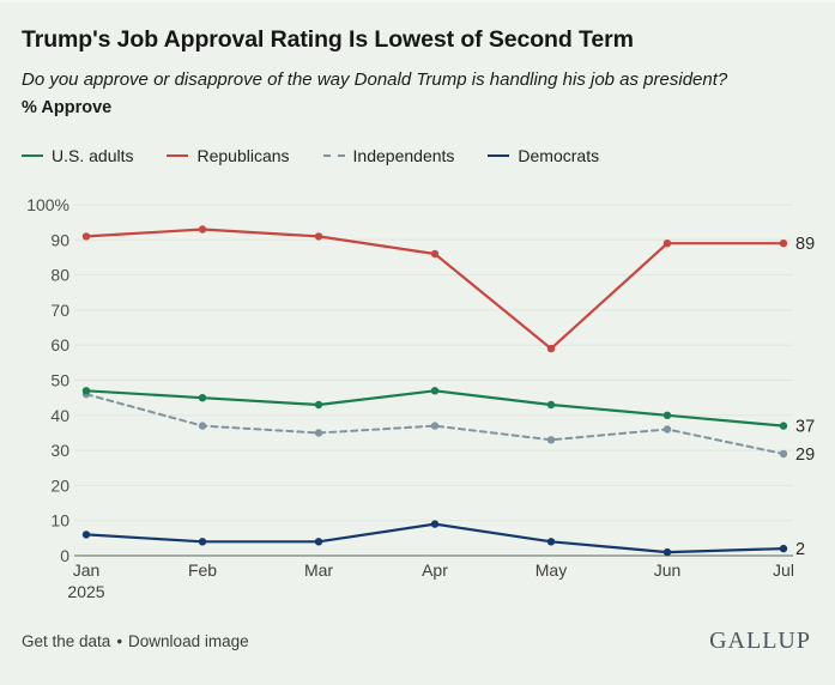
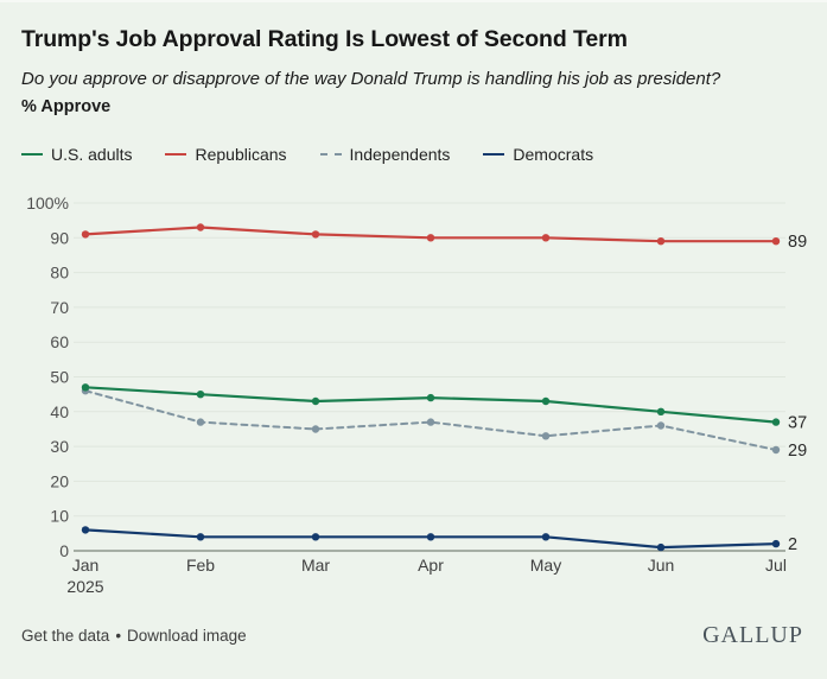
U.S. adults/Apr: 47% -> 44%
Republicans/Apr: 86% -> 90%
Democrats/Apr: 9% -> 4%
Republicans/May: 59% -> 90%
